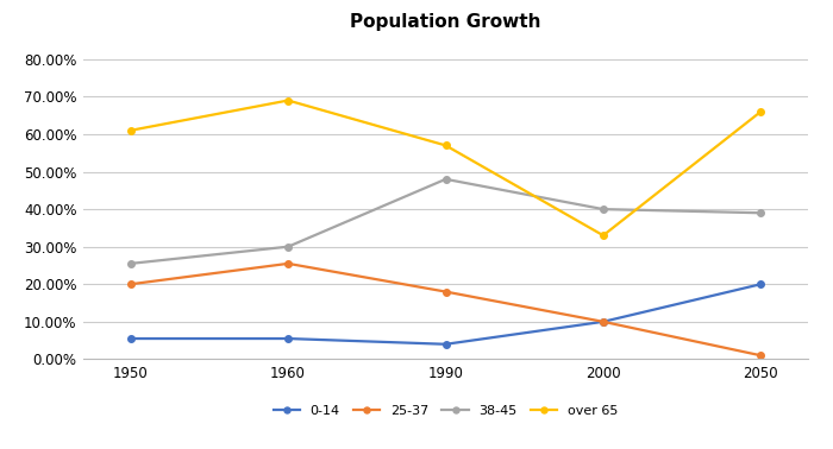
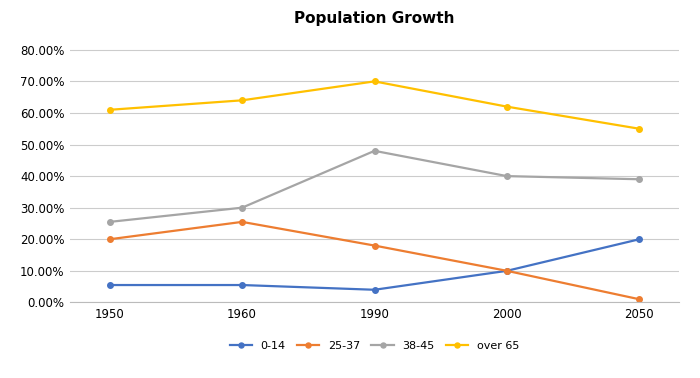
over 65/1960: 69% -> 64%
over 65/1990: 57% -> 70%
over 65/2000: 33% -> 62%
over 65/2050: 66% -> 55%
